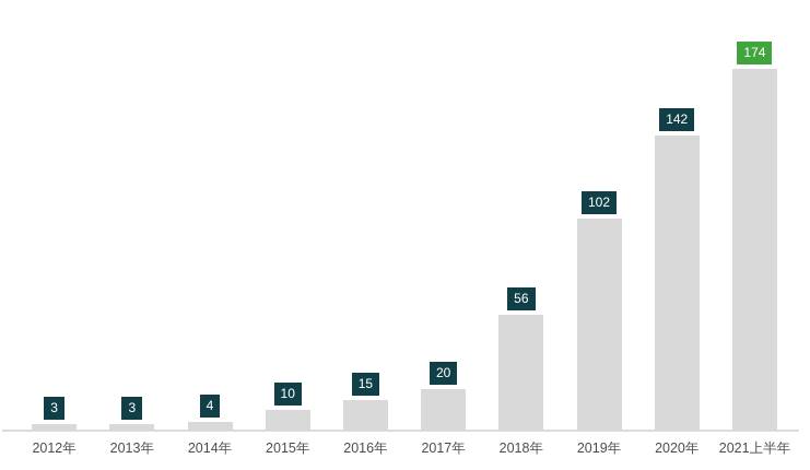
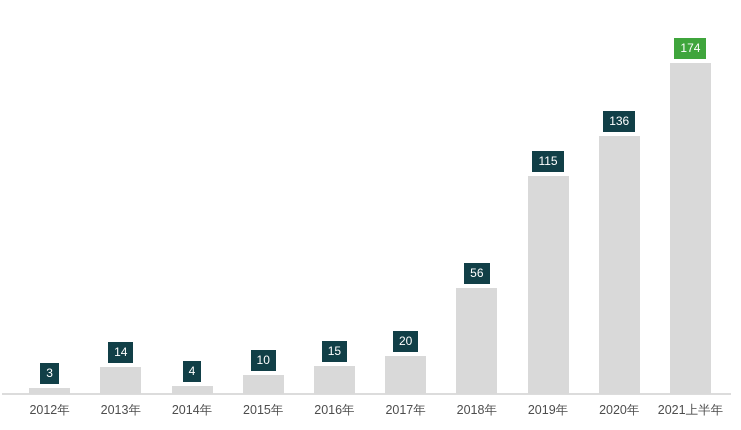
2013年: 3 -> 14
2019年: 102 -> 115
2020年: 142 -> 136
